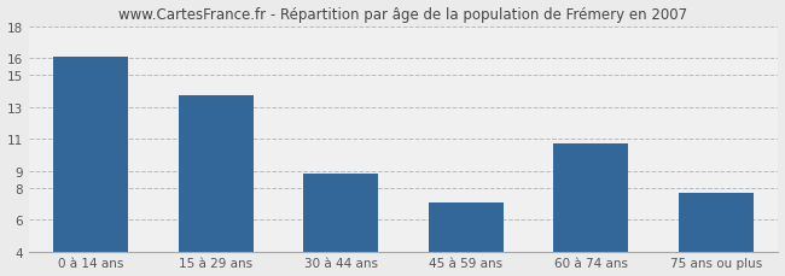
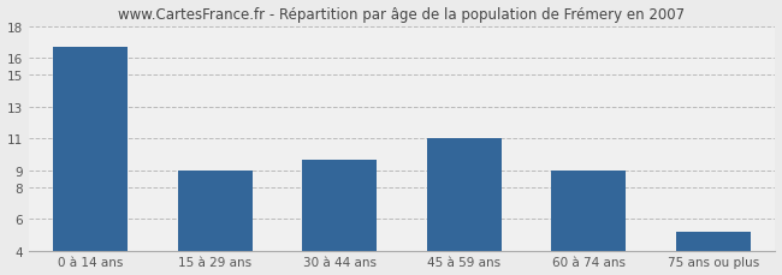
0 à 14 ans: 16.1 -> 16.7
15 à 29 ans: 13.7 -> 9.0
30 à 44 ans: 8.9 -> 9.7
45 à 59 ans: 7.1 -> 11.0
60 à 74 ans: 10.7 -> 9.0
75 ans ou plus: 7.7 -> 5.2
